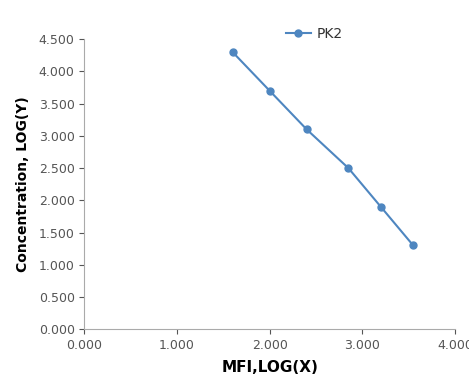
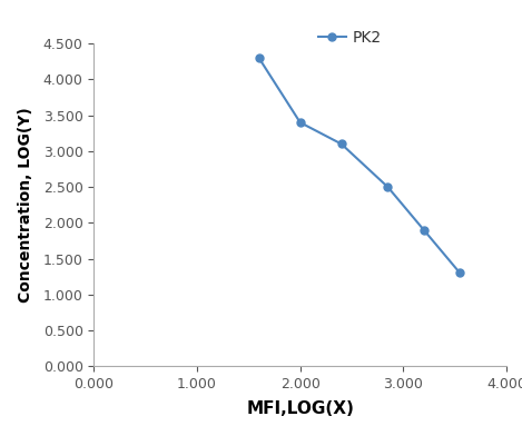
2.000: 3.7 -> 3.4
